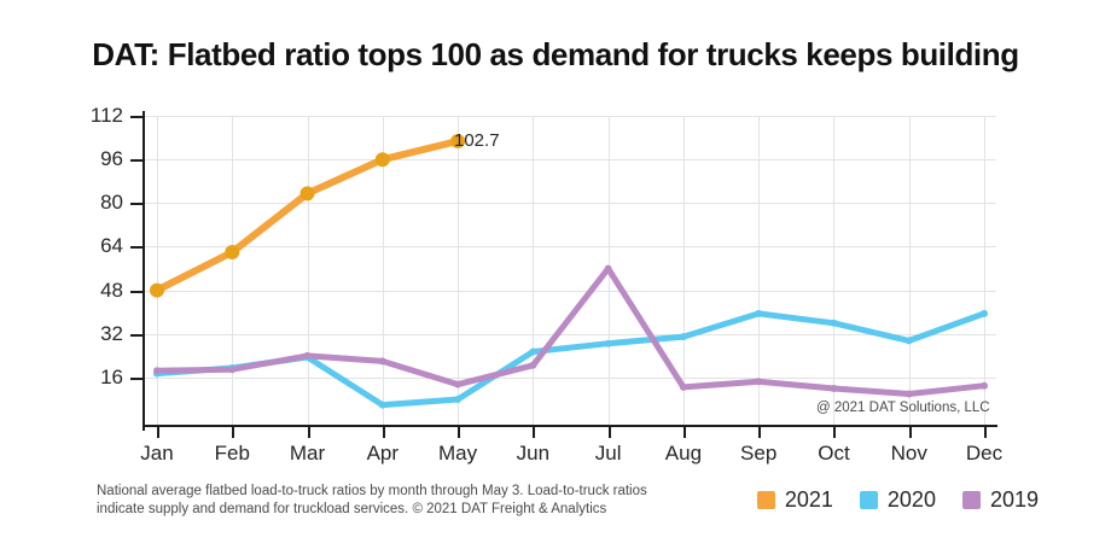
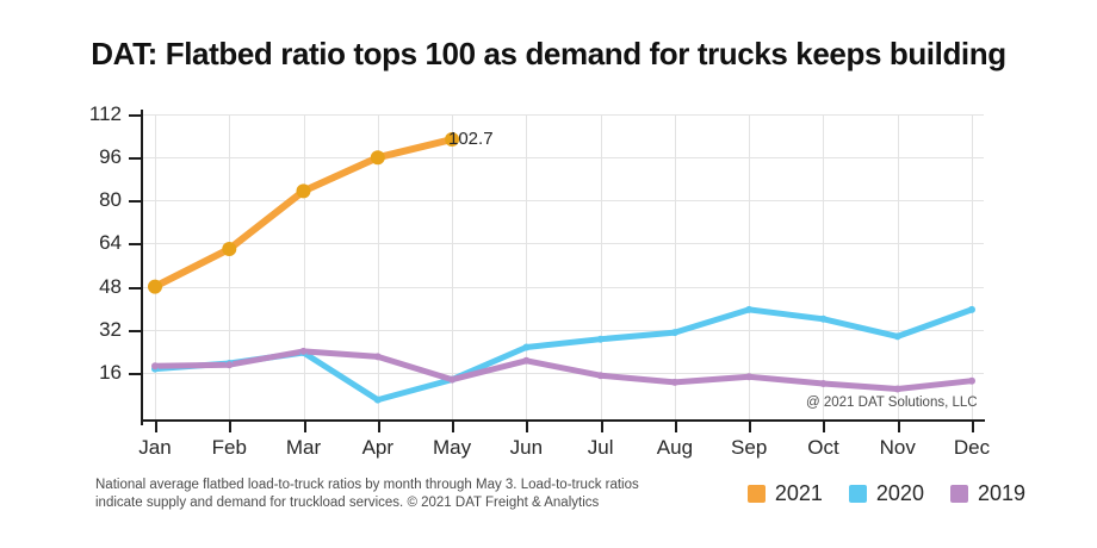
2020/May: 8 -> 14
2019/Jul: 56 -> 15
